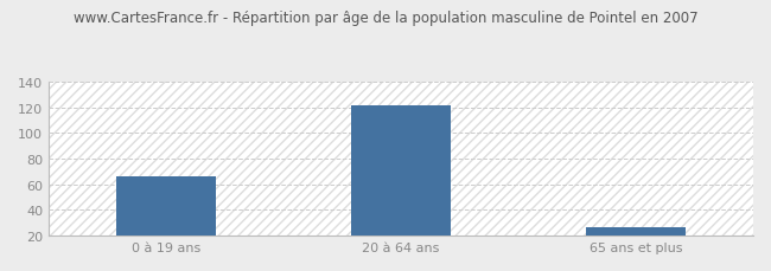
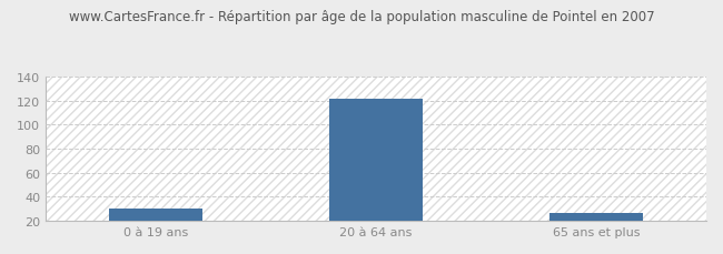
0 à 19 ans: 66 -> 30
